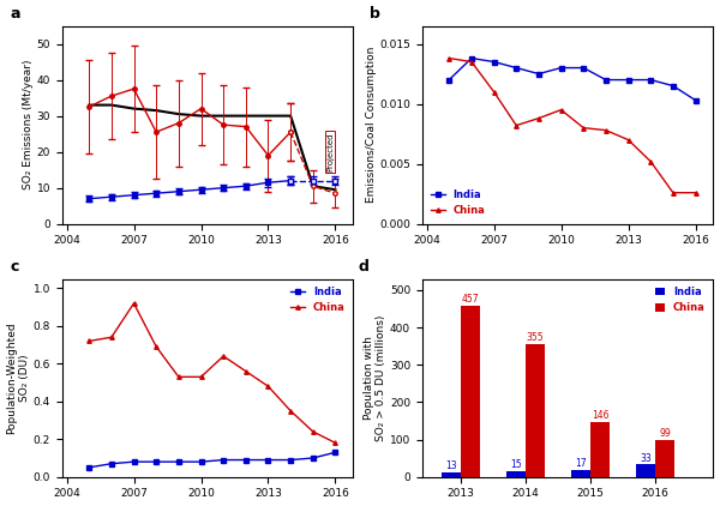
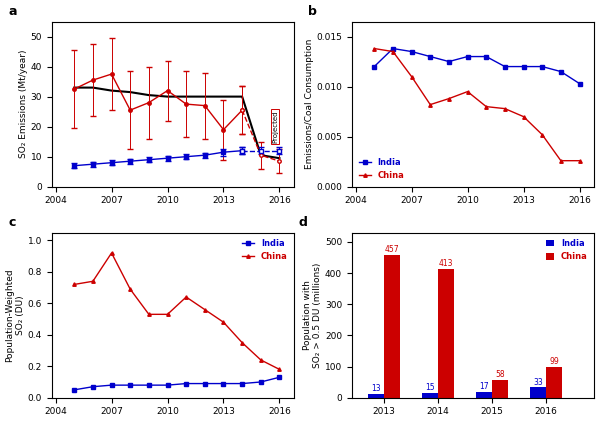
China/2014: 355 -> 413
China/2015: 146 -> 58
